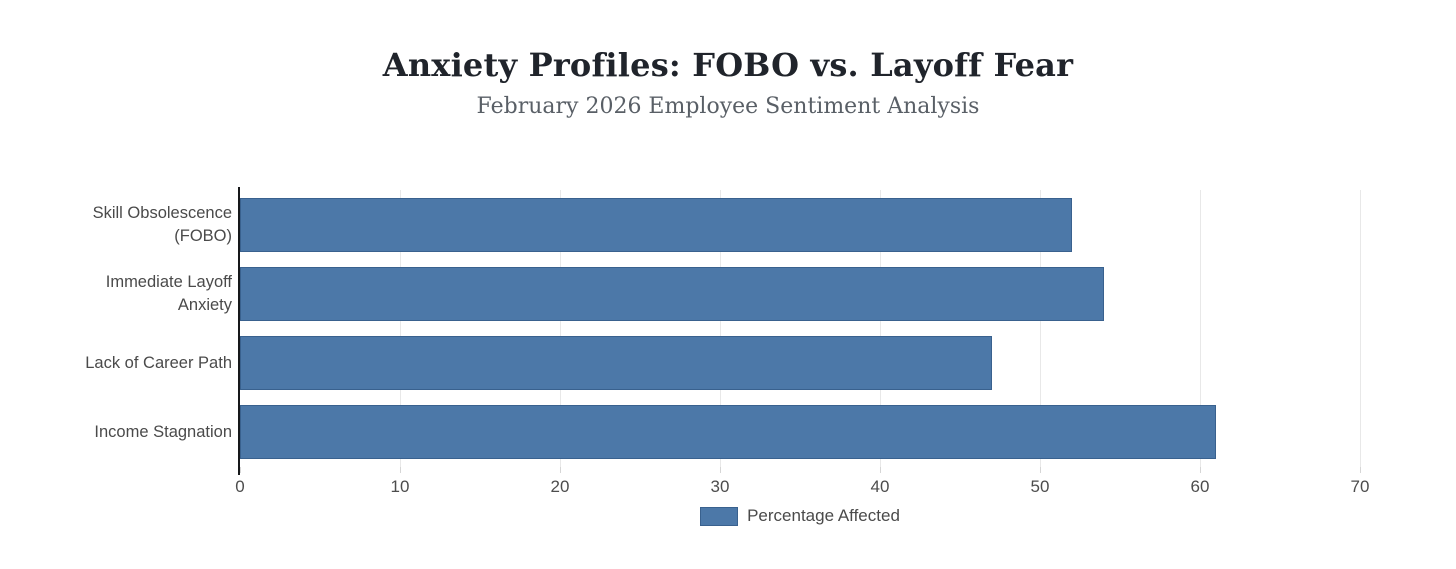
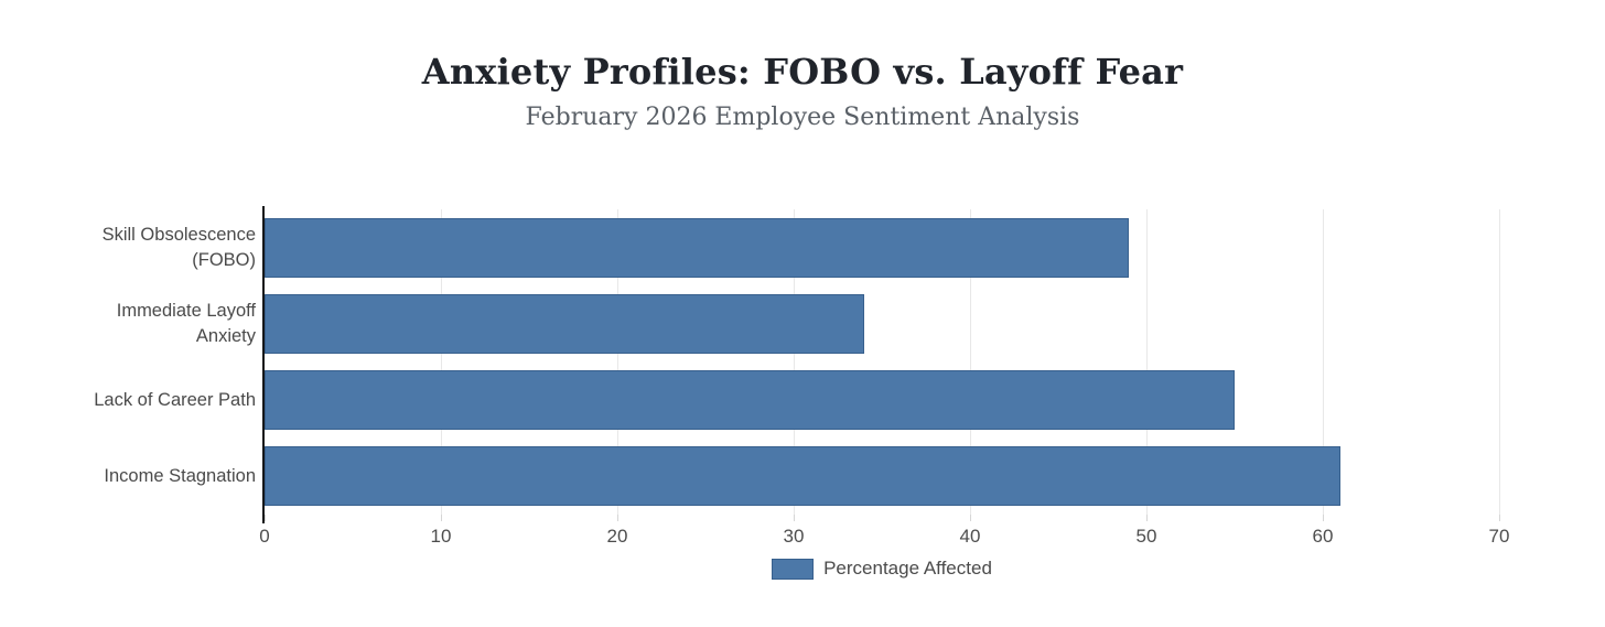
Skill Obsolescence (FOBO): 52 -> 49
Immediate Layoff Anxiety: 54 -> 34
Lack of Career Path: 47 -> 55
